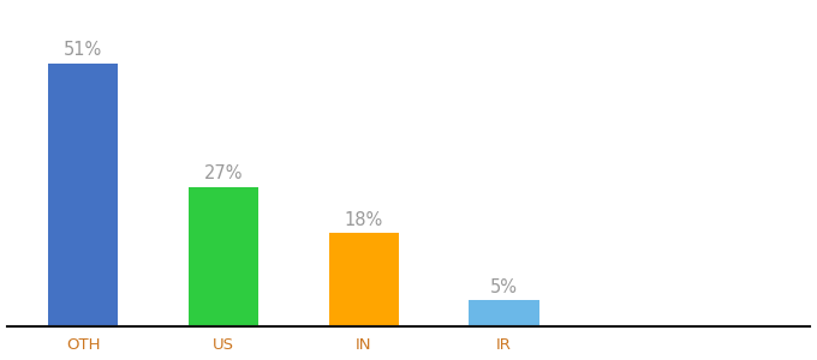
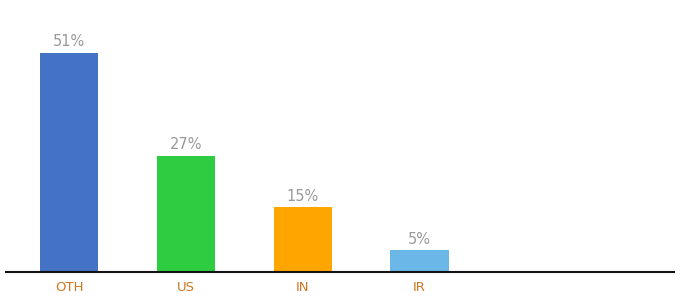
IN: 18% -> 15%
